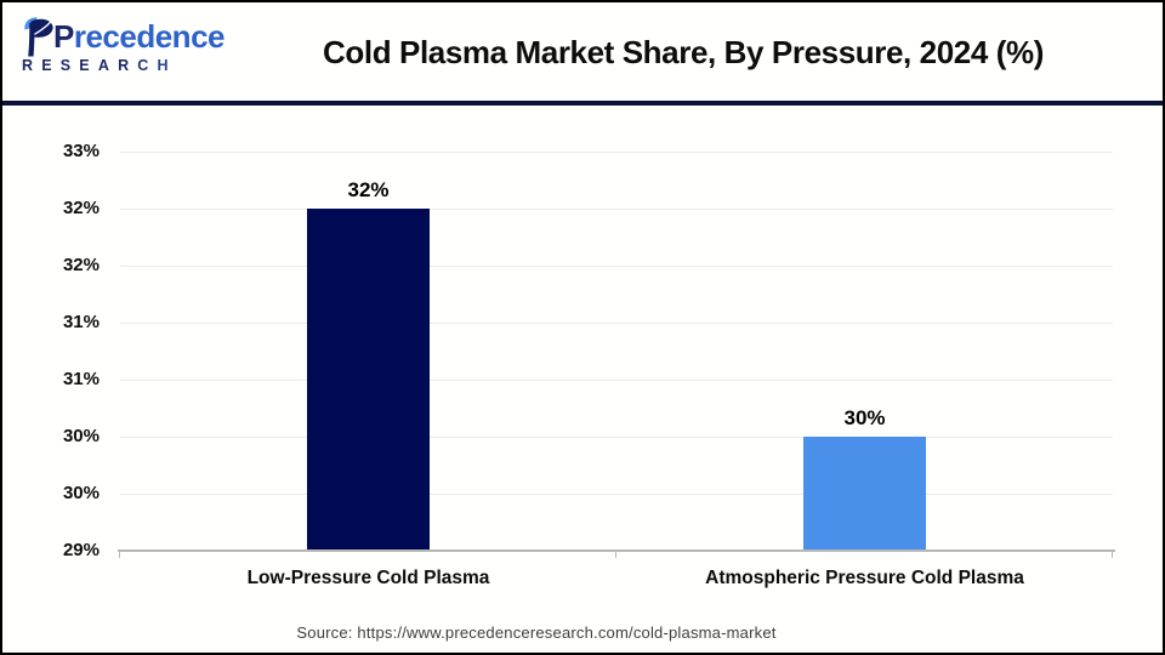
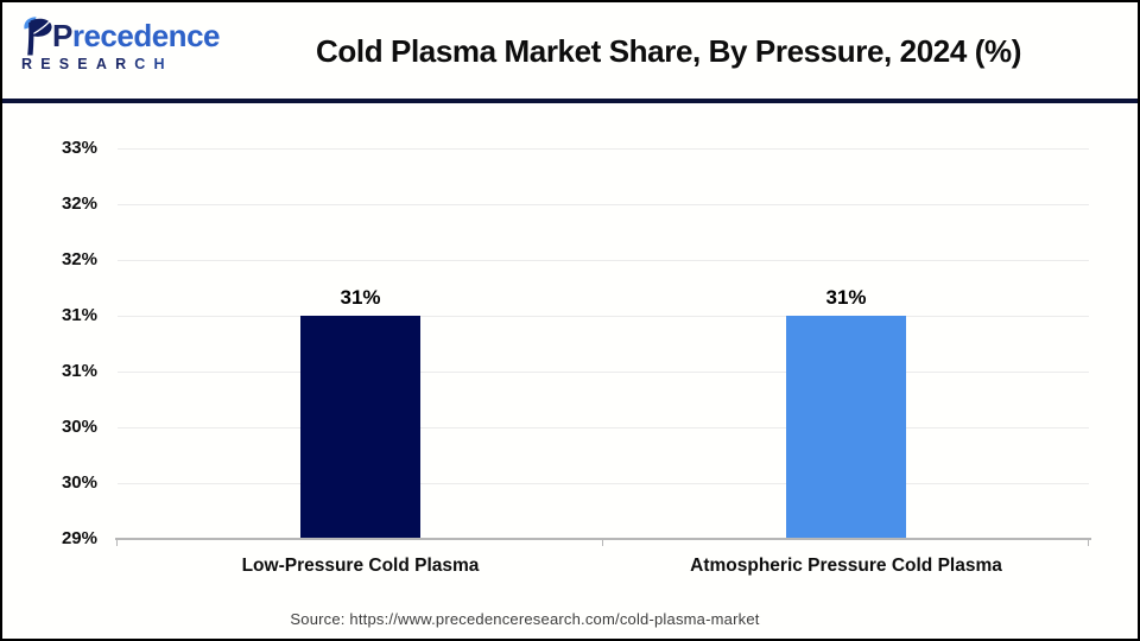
Low-Pressure Cold Plasma: 32% -> 31%
Atmospheric Pressure Cold Plasma: 30% -> 31%
